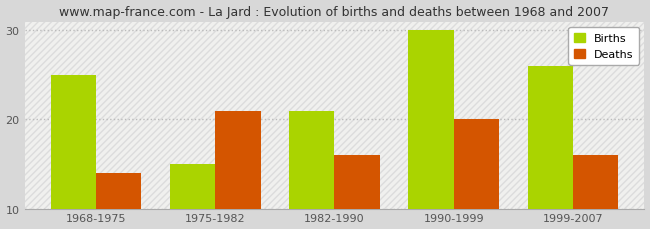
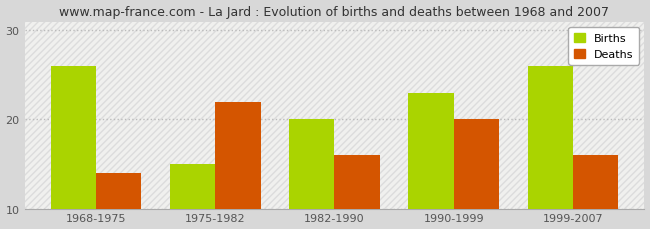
Births/1968-1975: 25 -> 26
Deaths/1975-1982: 21 -> 22
Births/1982-1990: 21 -> 20
Births/1990-1999: 30 -> 23
